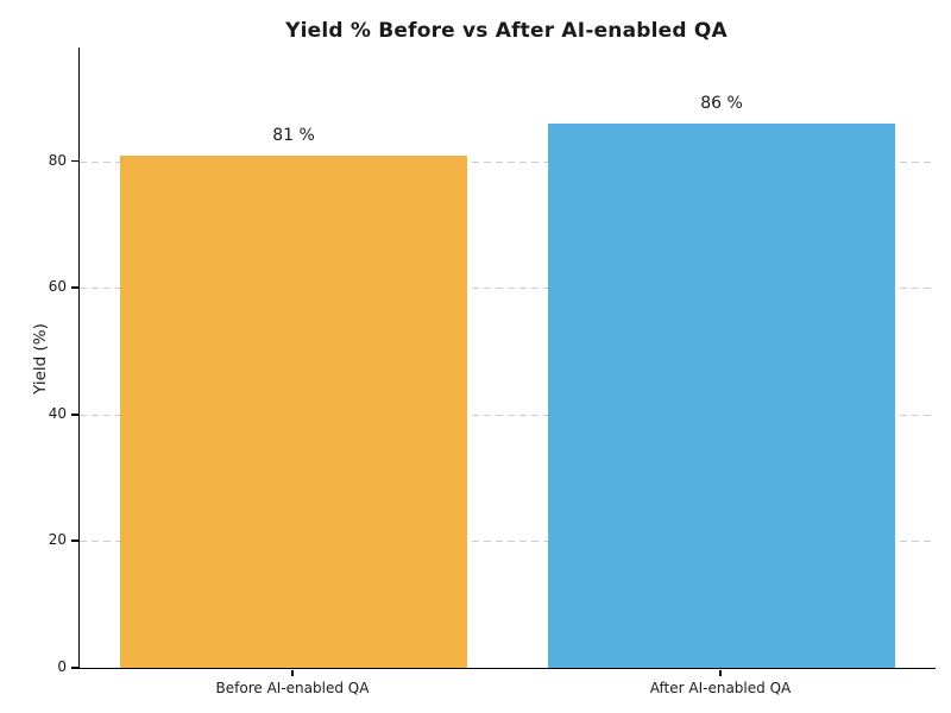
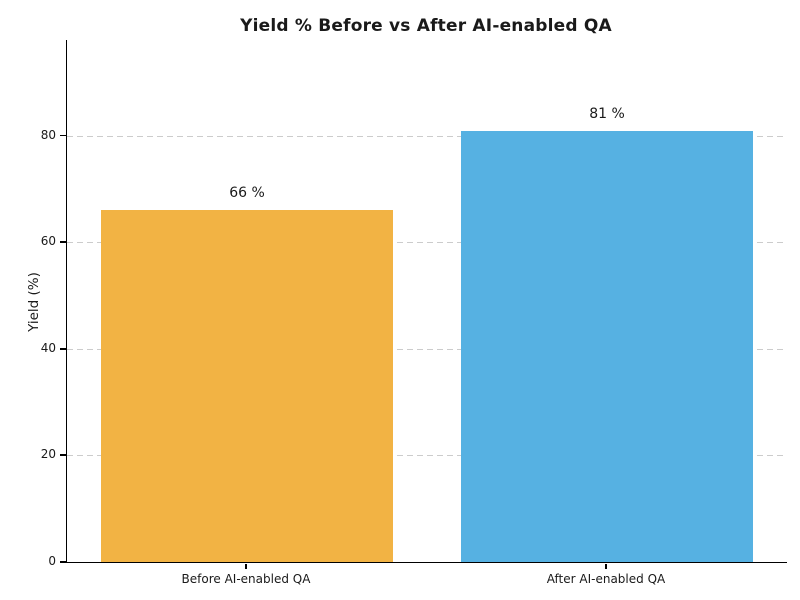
Before AI-enabled QA: 81 -> 66
After AI-enabled QA: 86 -> 81
